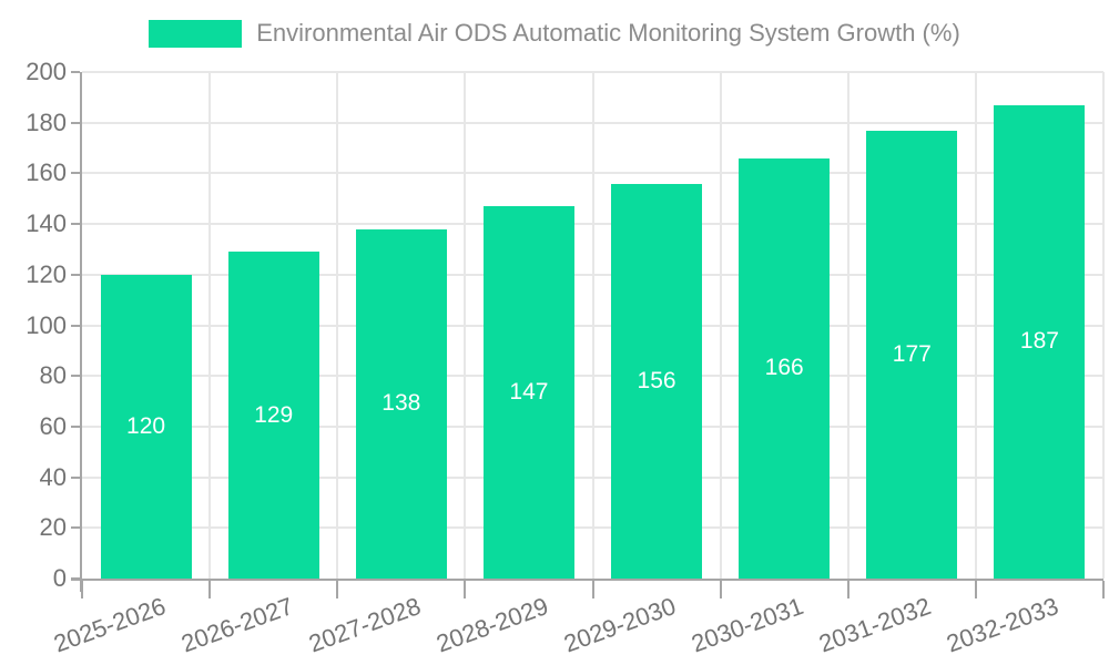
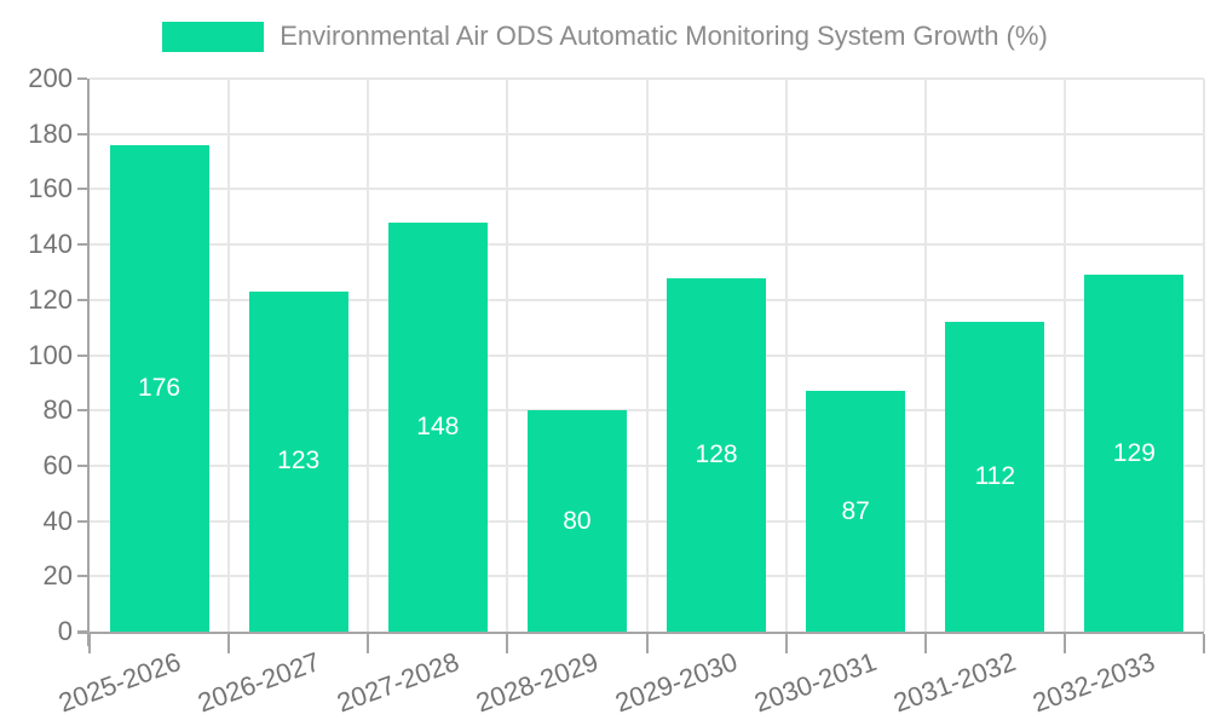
2025-2026: 120 -> 176
2026-2027: 129 -> 123
2027-2028: 138 -> 148
2028-2029: 147 -> 80
2029-2030: 156 -> 128
2030-2031: 166 -> 87
2031-2032: 177 -> 112
2032-2033: 187 -> 129
